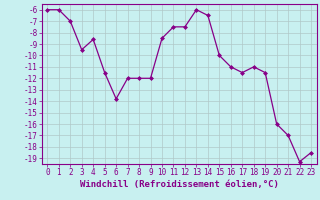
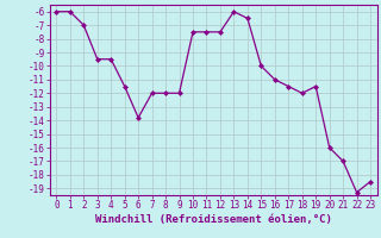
4: -8.6 -> -9.5
10: -8.5 -> -7.5
18: -11.0 -> -12.0
